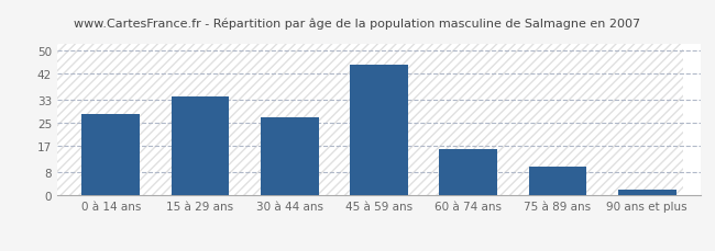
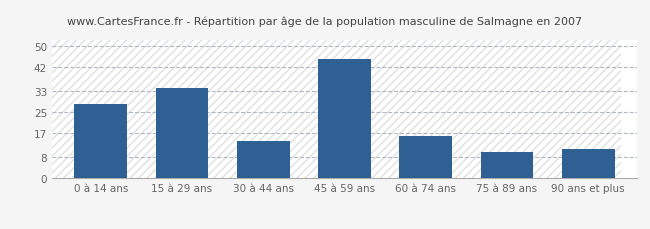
30 à 44 ans: 27 -> 14
90 ans et plus: 2 -> 11
